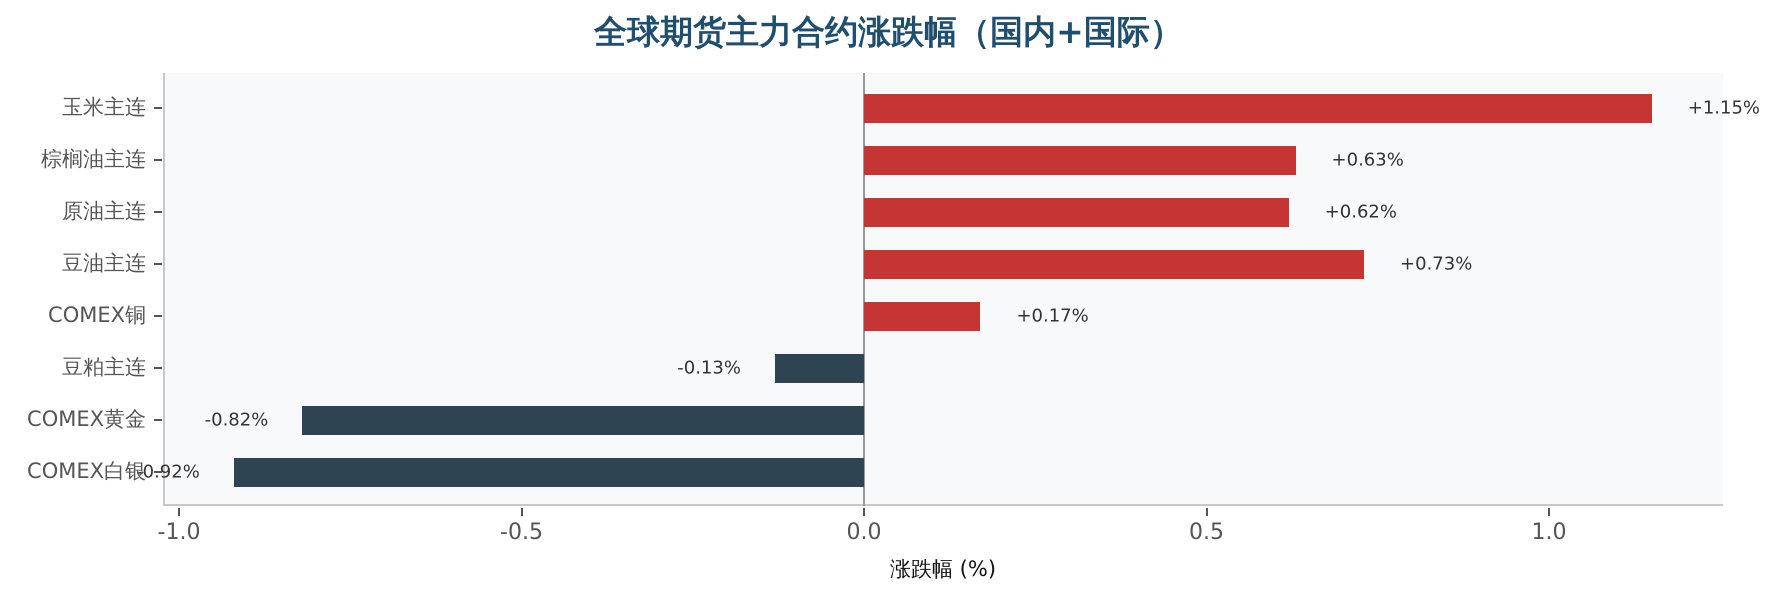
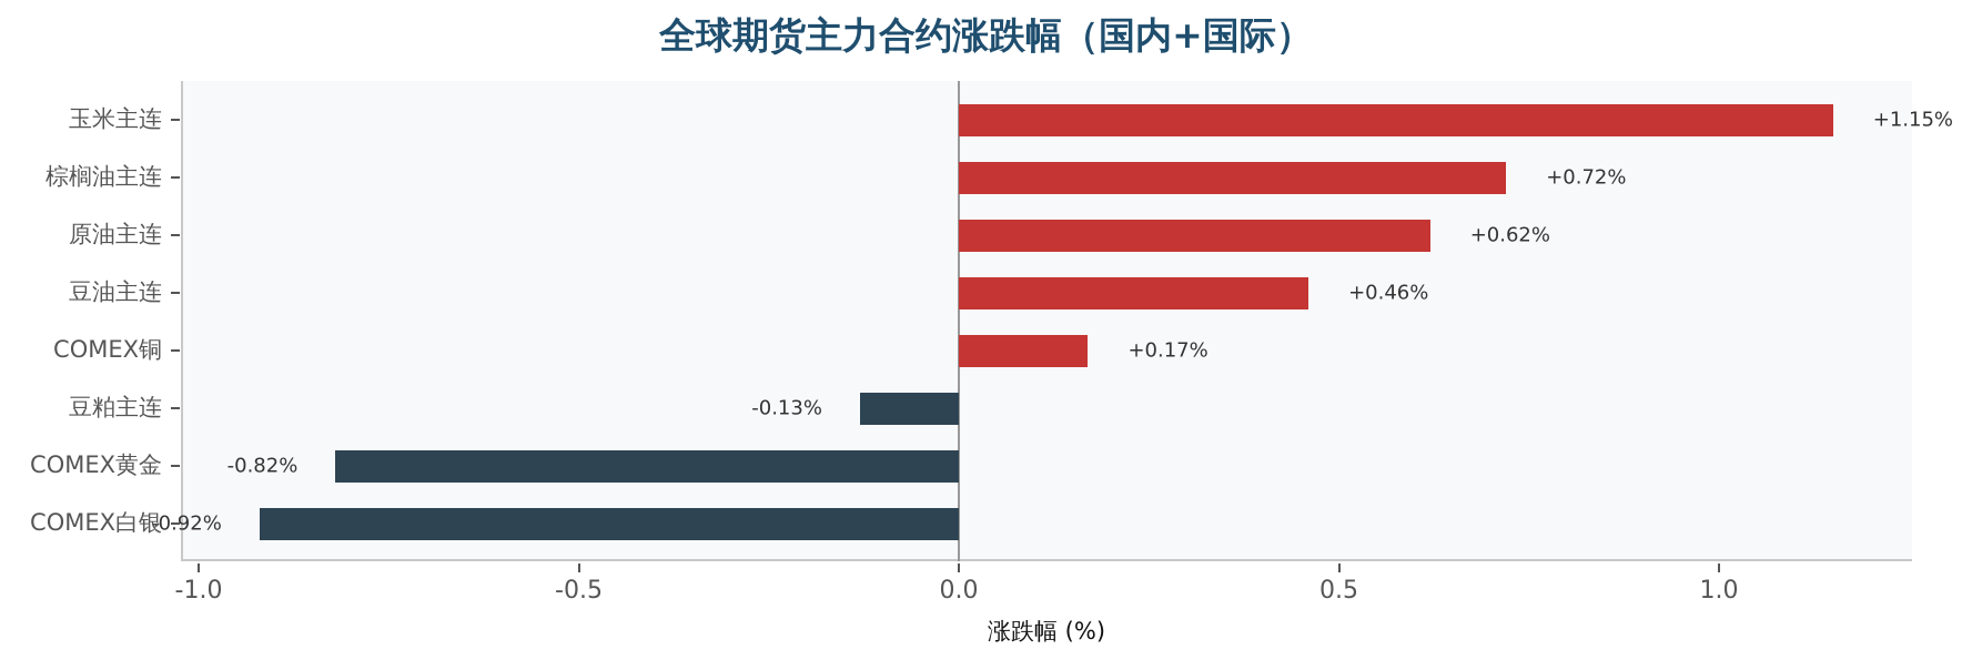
棕榈油主连: +0.63% -> +0.72%
豆油主连: +0.73% -> +0.46%
